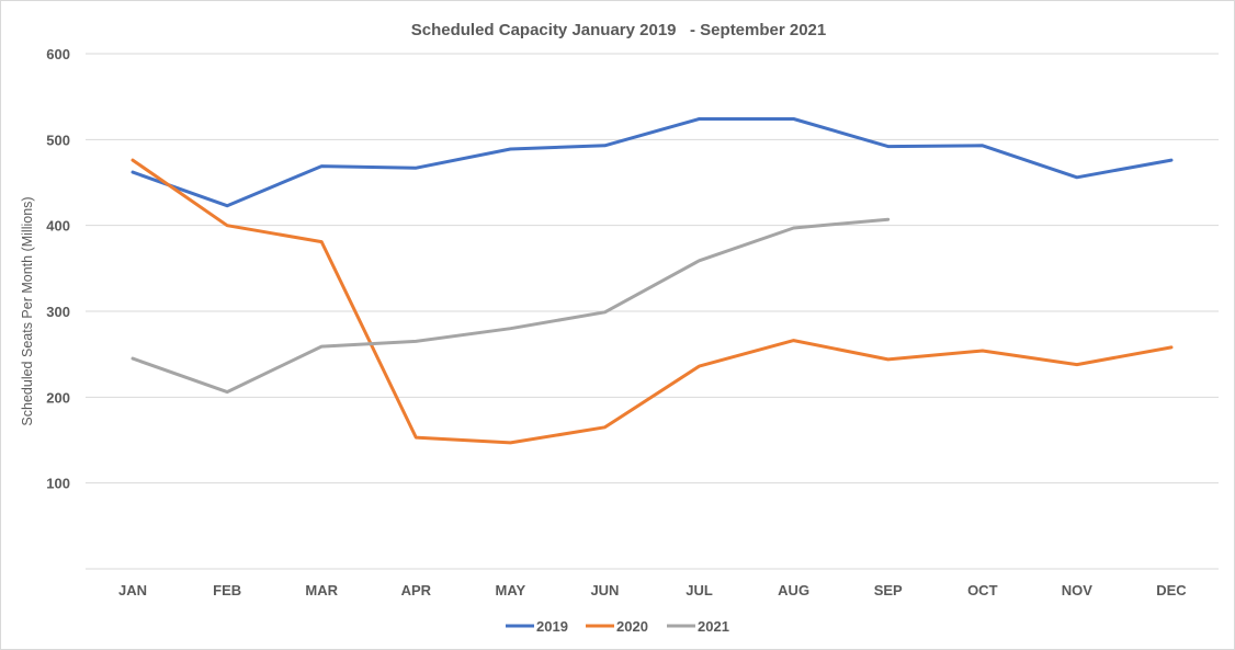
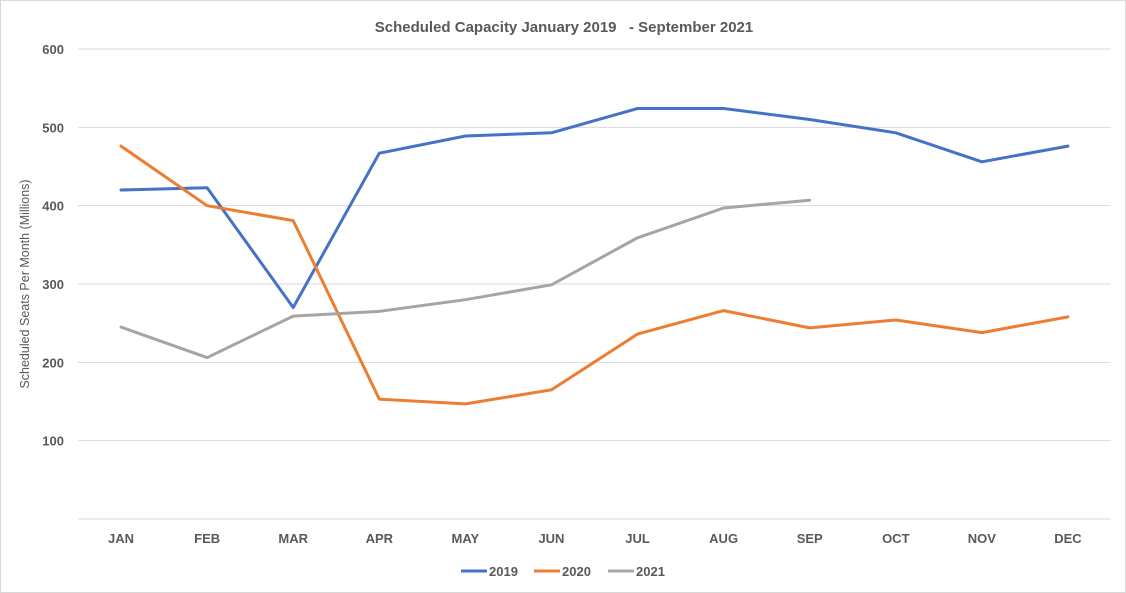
2019/JAN: 460 -> 420
2019/MAR: 470 -> 270
2019/SEP: 490 -> 510
